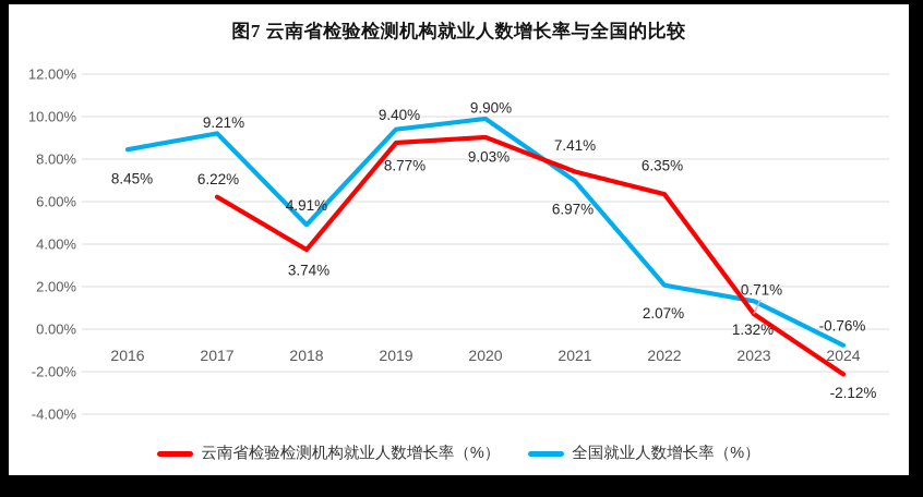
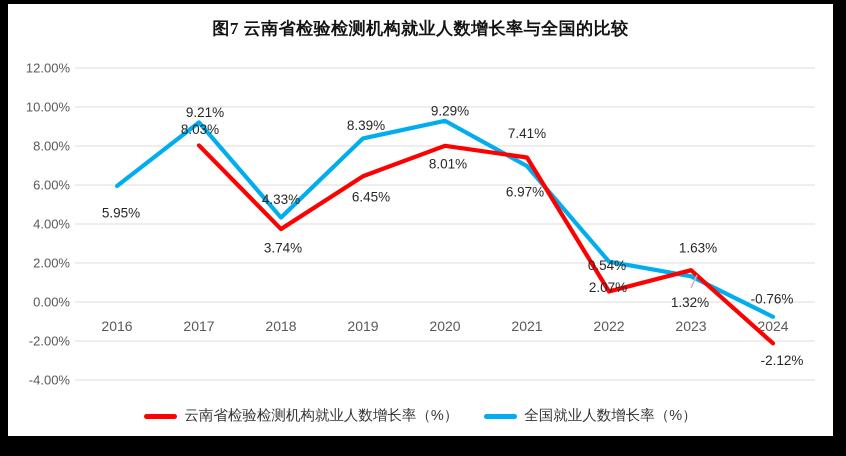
全国就业人数增长率（%）/2016: 8.45% -> 5.95%
云南省检验检测机构就业人数增长率（%）/2017: 6.22% -> 8.03%
全国就业人数增长率（%）/2018: 4.91% -> 4.33%
云南省检验检测机构就业人数增长率（%）/2019: 8.77% -> 6.45%
全国就业人数增长率（%）/2019: 9.40% -> 8.39%
云南省检验检测机构就业人数增长率（%）/2020: 9.03% -> 8.01%
全国就业人数增长率（%）/2020: 9.90% -> 9.29%
云南省检验检测机构就业人数增长率（%）/2022: 6.35% -> 0.54%
云南省检验检测机构就业人数增长率（%）/2023: 0.71% -> 1.63%
